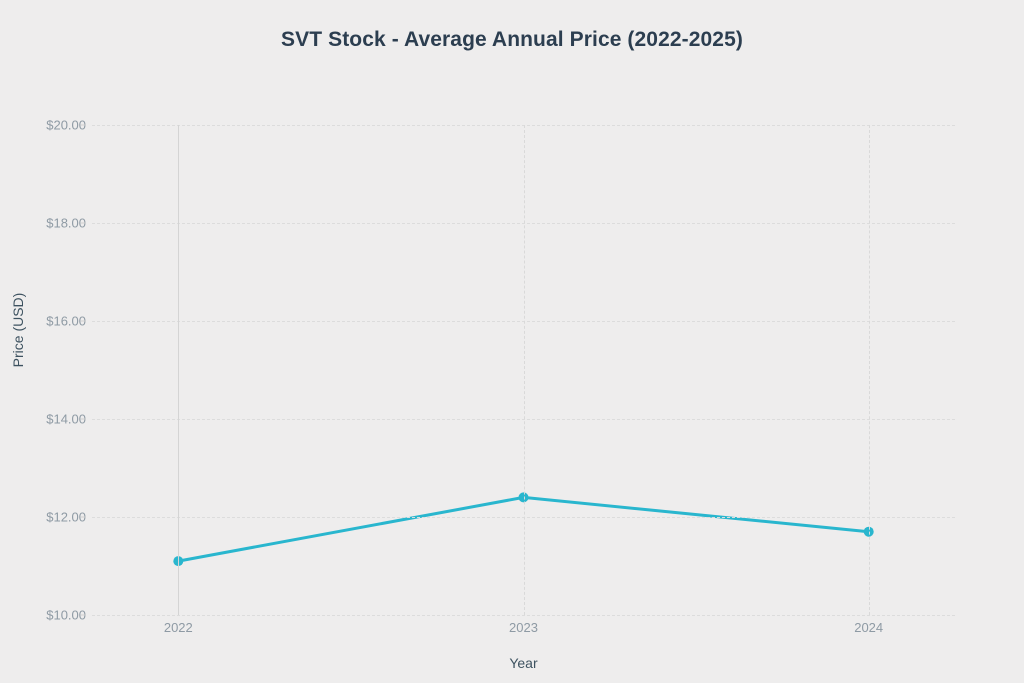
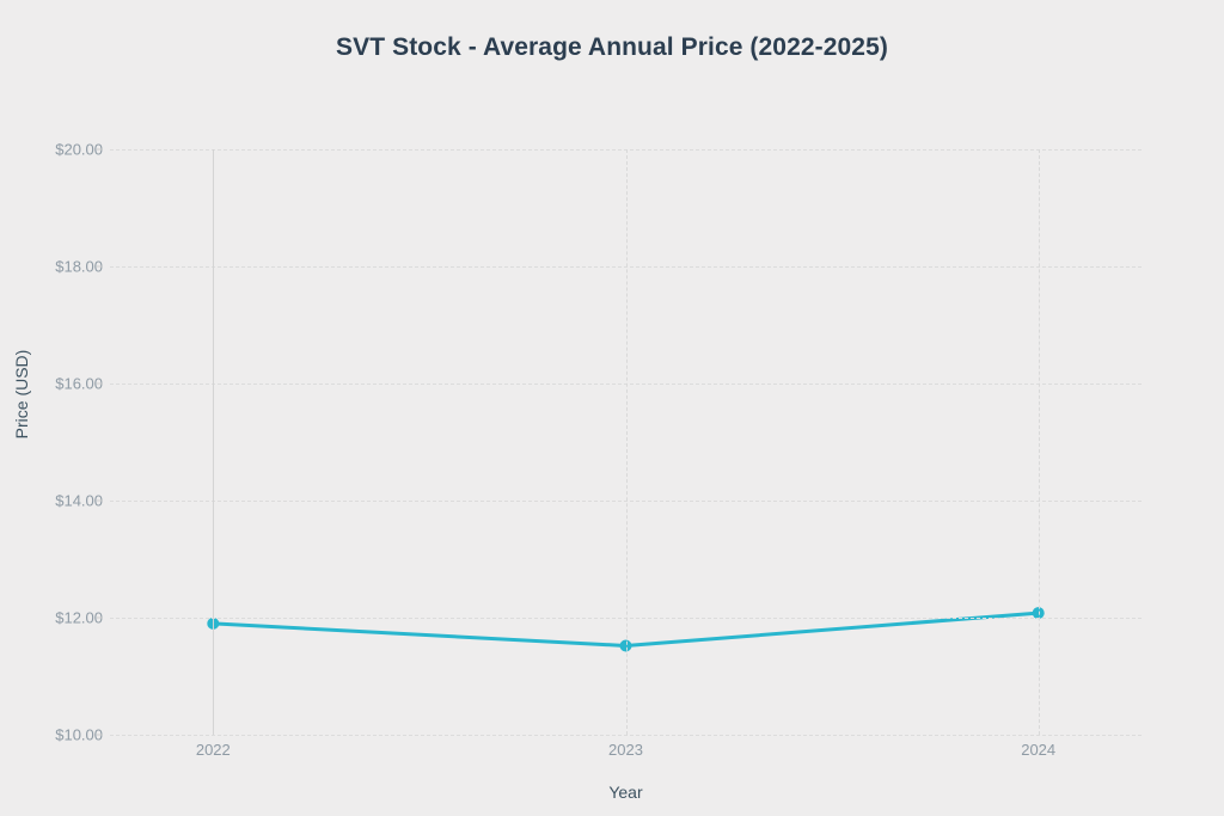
2022: $11.1 -> $11.9
2023: $12.4 -> $11.5
2024: $11.7 -> $12.1
